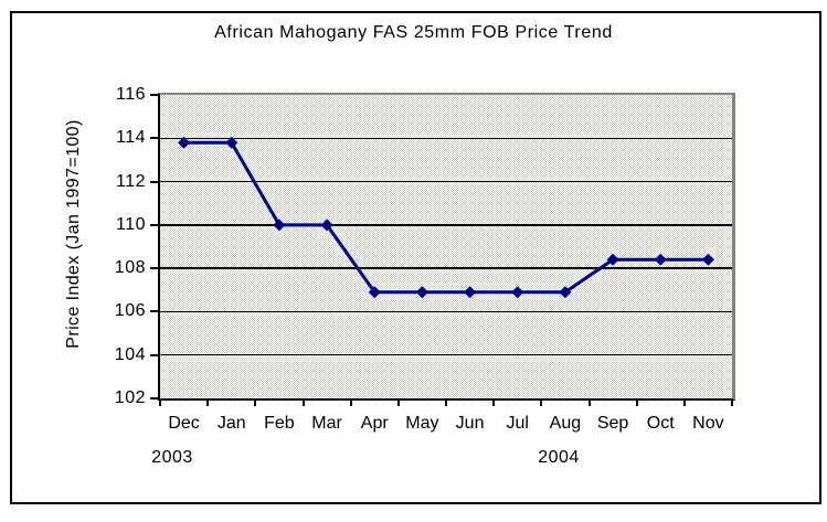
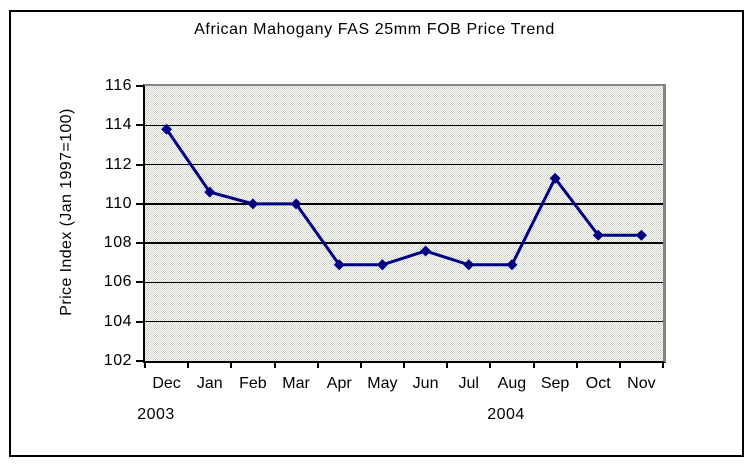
Jan: 113.8 -> 110.6
Jun: 106.9 -> 107.6
Sep: 108.4 -> 111.3
